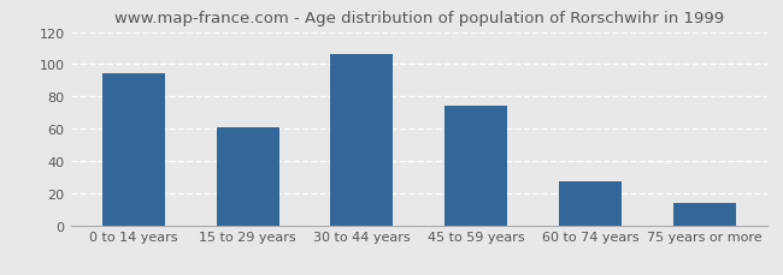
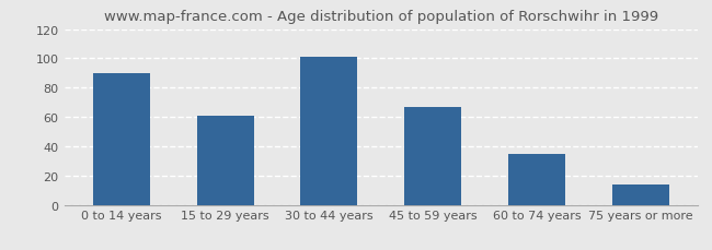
0 to 14 years: 94 -> 90
30 to 44 years: 106 -> 101
45 to 59 years: 74 -> 67
60 to 74 years: 27 -> 35
